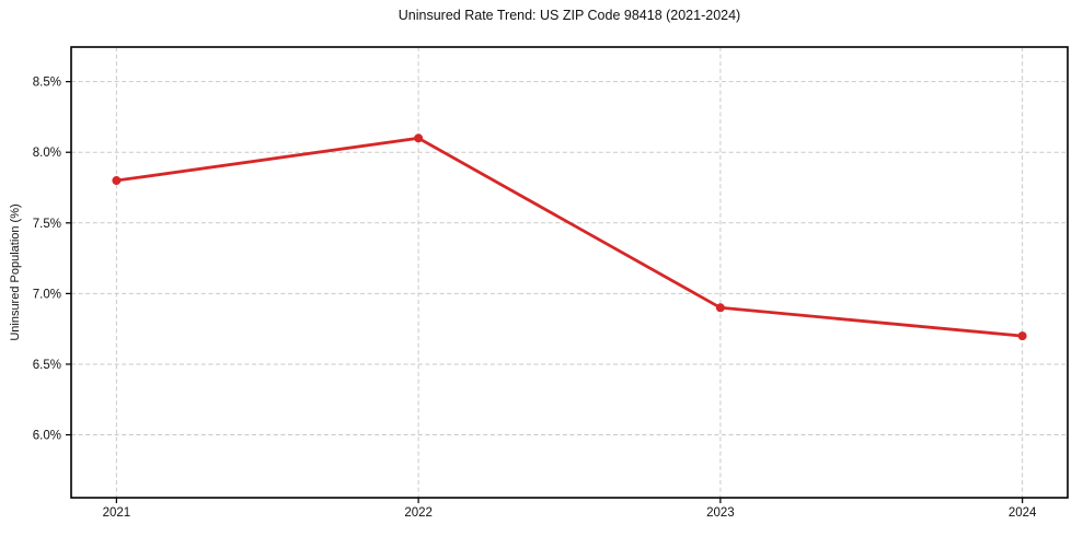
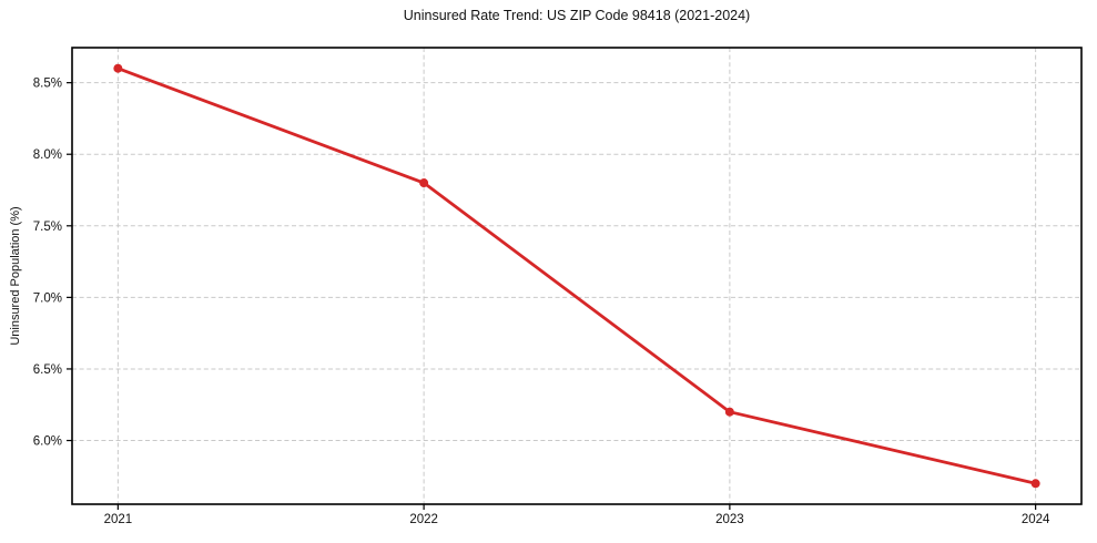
2021: 7.8% -> 8.6%
2022: 8.1% -> 7.8%
2023: 6.9% -> 6.2%
2024: 6.7% -> 5.7%
